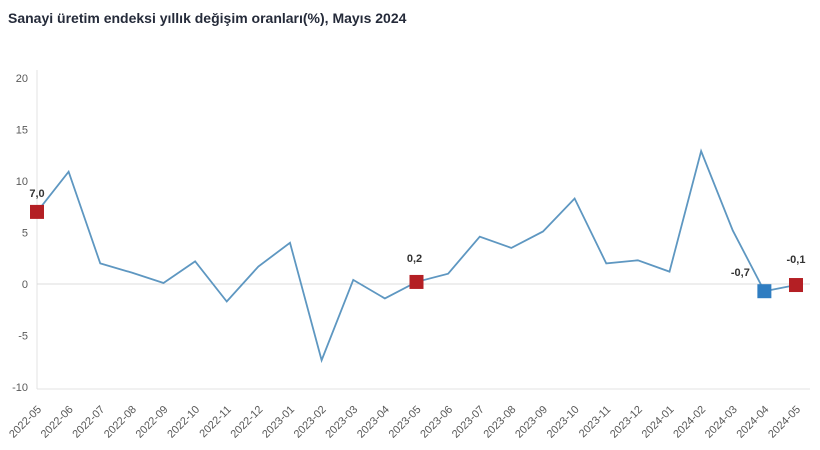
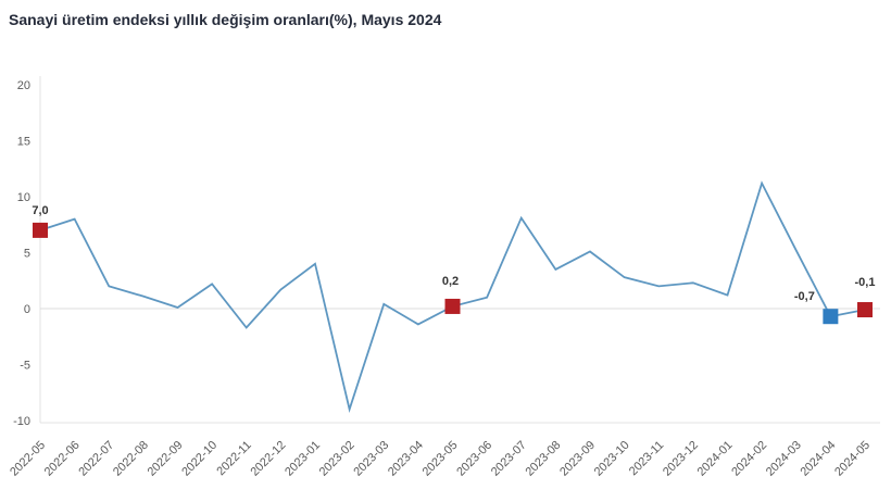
2022-06: 10.9 -> 8.0
2023-02: -7.4 -> -9.0
2023-07: 4.6 -> 8.1
2023-10: 8.3 -> 2.8
2024-02: 12.9 -> 11.2
